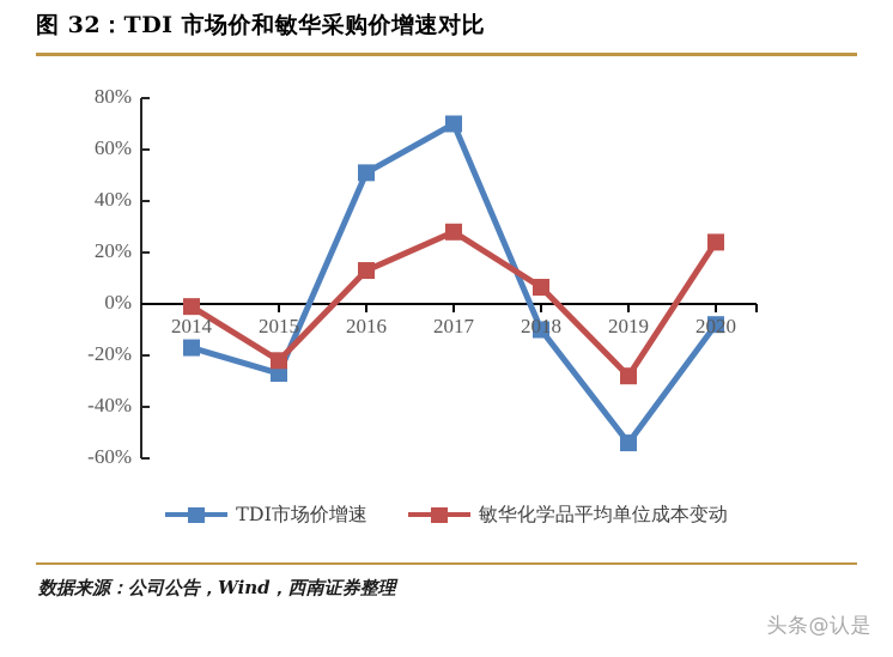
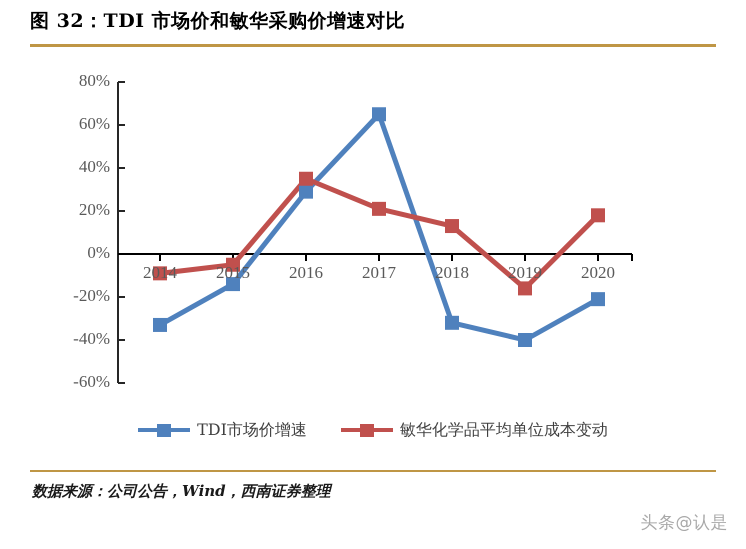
TDI市场价增速/2014: -17% -> -33%
敏华化学品平均单位成本变动/2014: -1% -> -9%
TDI市场价增速/2015: -27% -> -14%
敏华化学品平均单位成本变动/2015: -22% -> -5%
TDI市场价增速/2016: 51% -> 29%
敏华化学品平均单位成本变动/2016: 13% -> 35%
TDI市场价增速/2017: 70% -> 65%
敏华化学品平均单位成本变动/2017: 28% -> 21%
TDI市场价增速/2018: -10% -> -32%
敏华化学品平均单位成本变动/2018: 6% -> 13%
TDI市场价增速/2019: -54% -> -40%
敏华化学品平均单位成本变动/2019: -28% -> -16%
TDI市场价增速/2020: -8% -> -21%
敏华化学品平均单位成本变动/2020: 24% -> 18%
